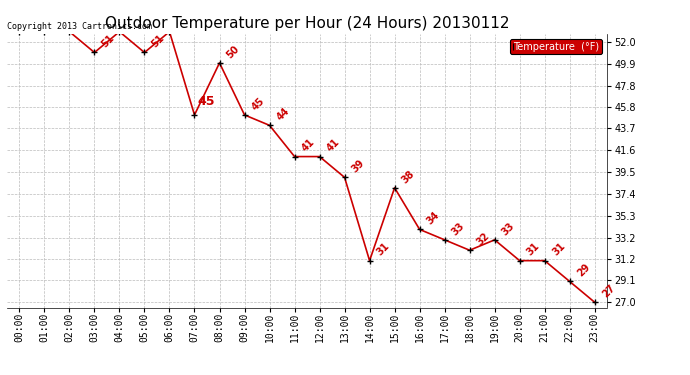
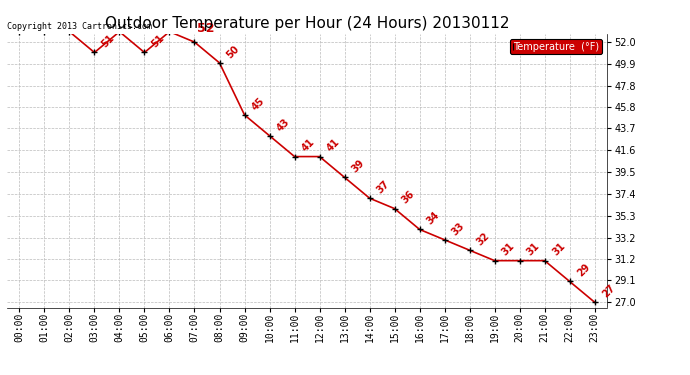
07:00: 45 -> 52
10:00: 44 -> 43
14:00: 31 -> 37
15:00: 38 -> 36
19:00: 33 -> 31
